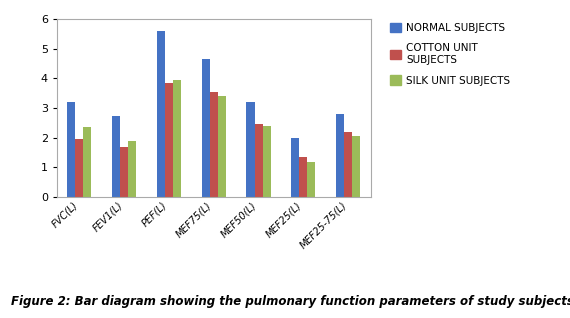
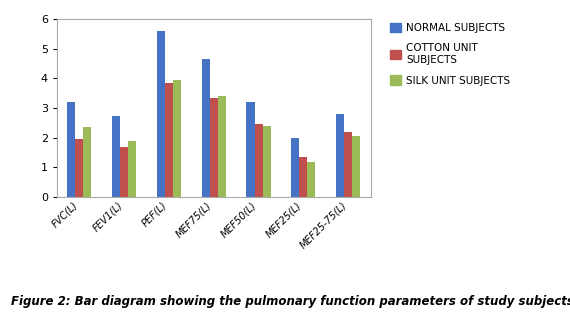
COTTON UNIT SUBJECTS/MEF75(L): 3.55 -> 3.35
